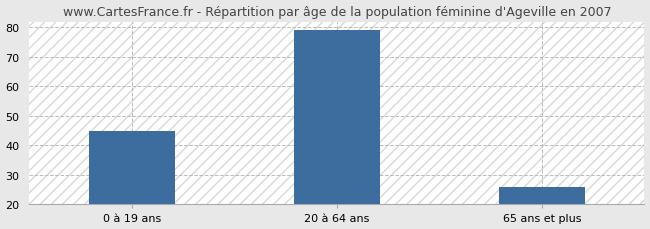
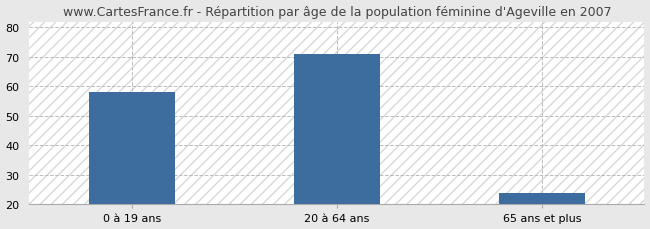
0 à 19 ans: 45 -> 58
20 à 64 ans: 79 -> 71
65 ans et plus: 26 -> 24
